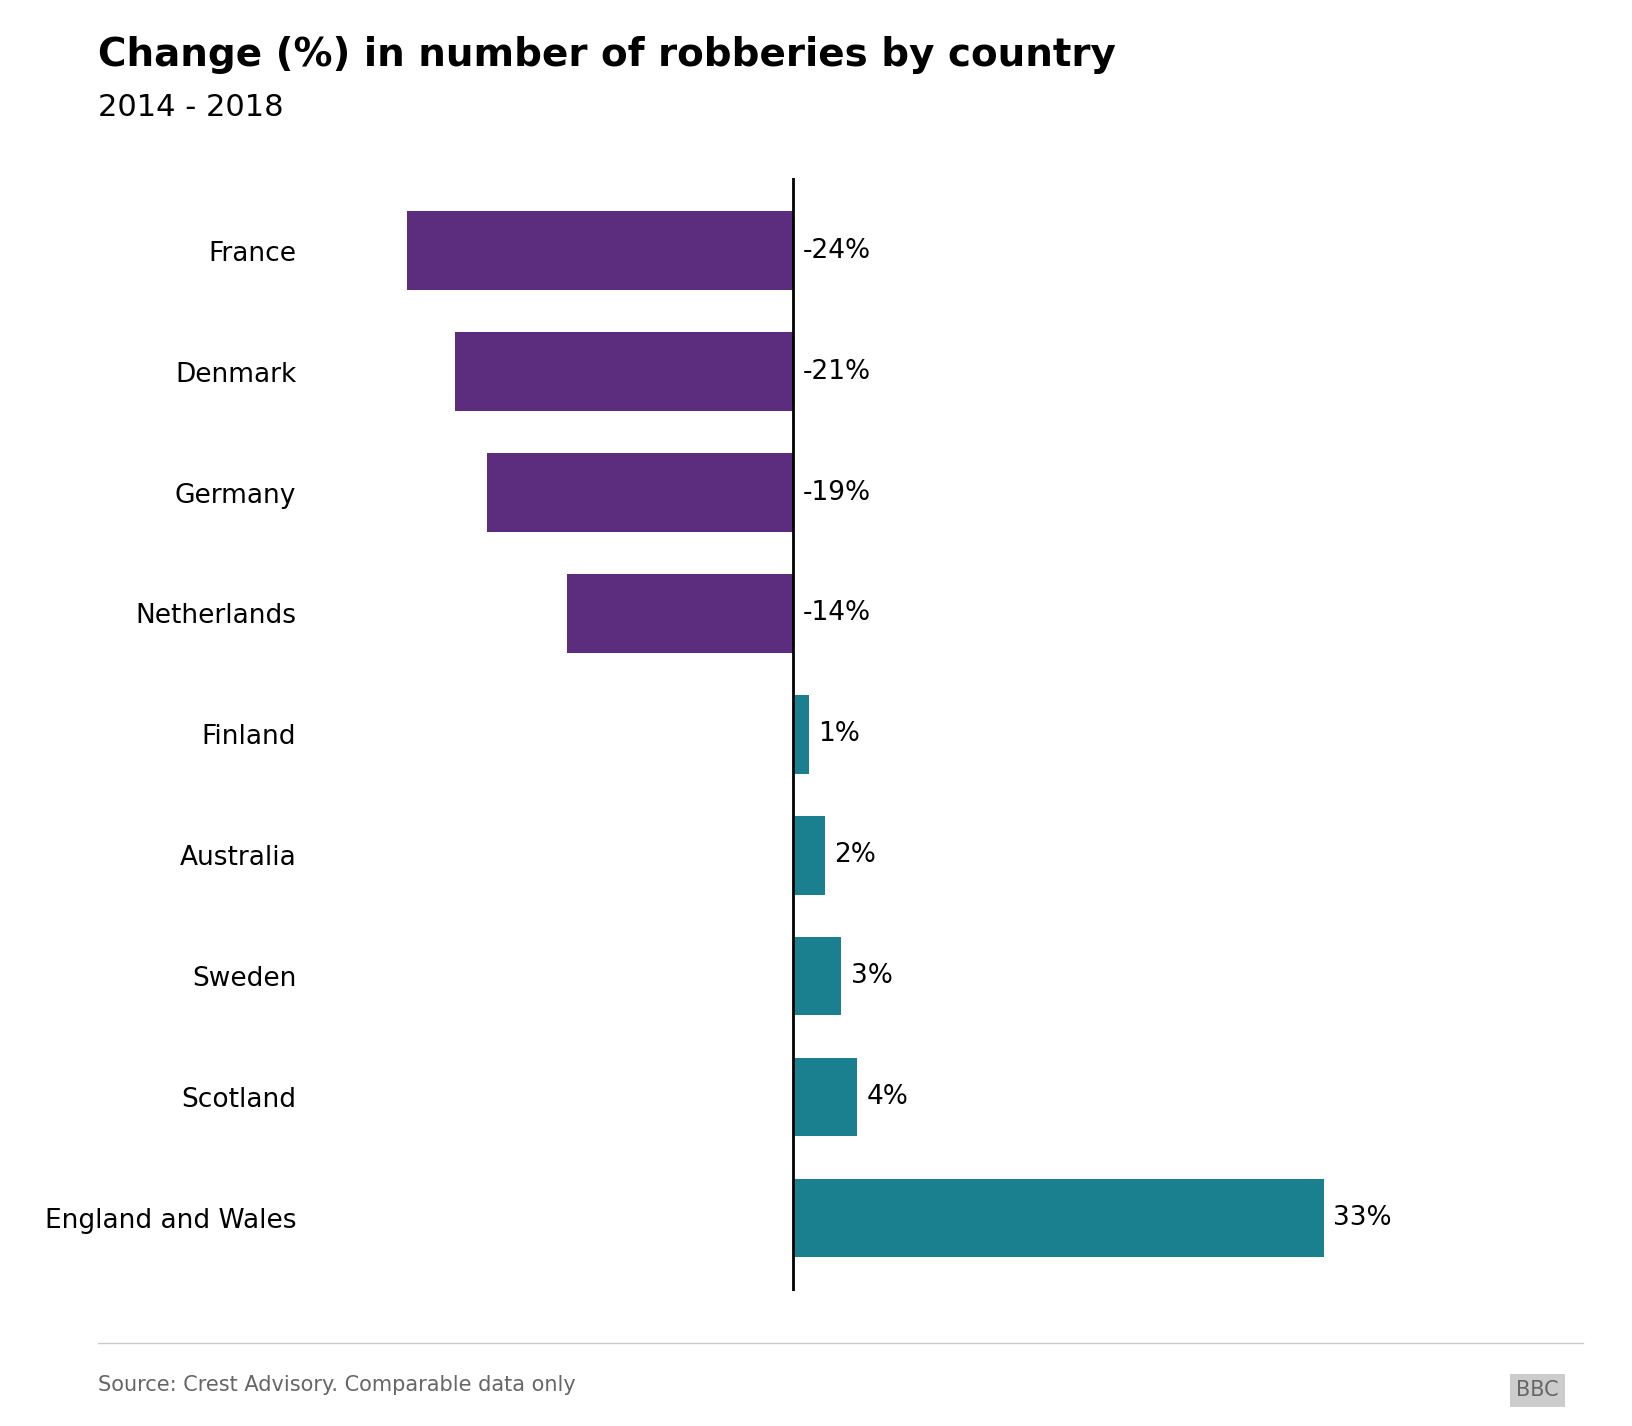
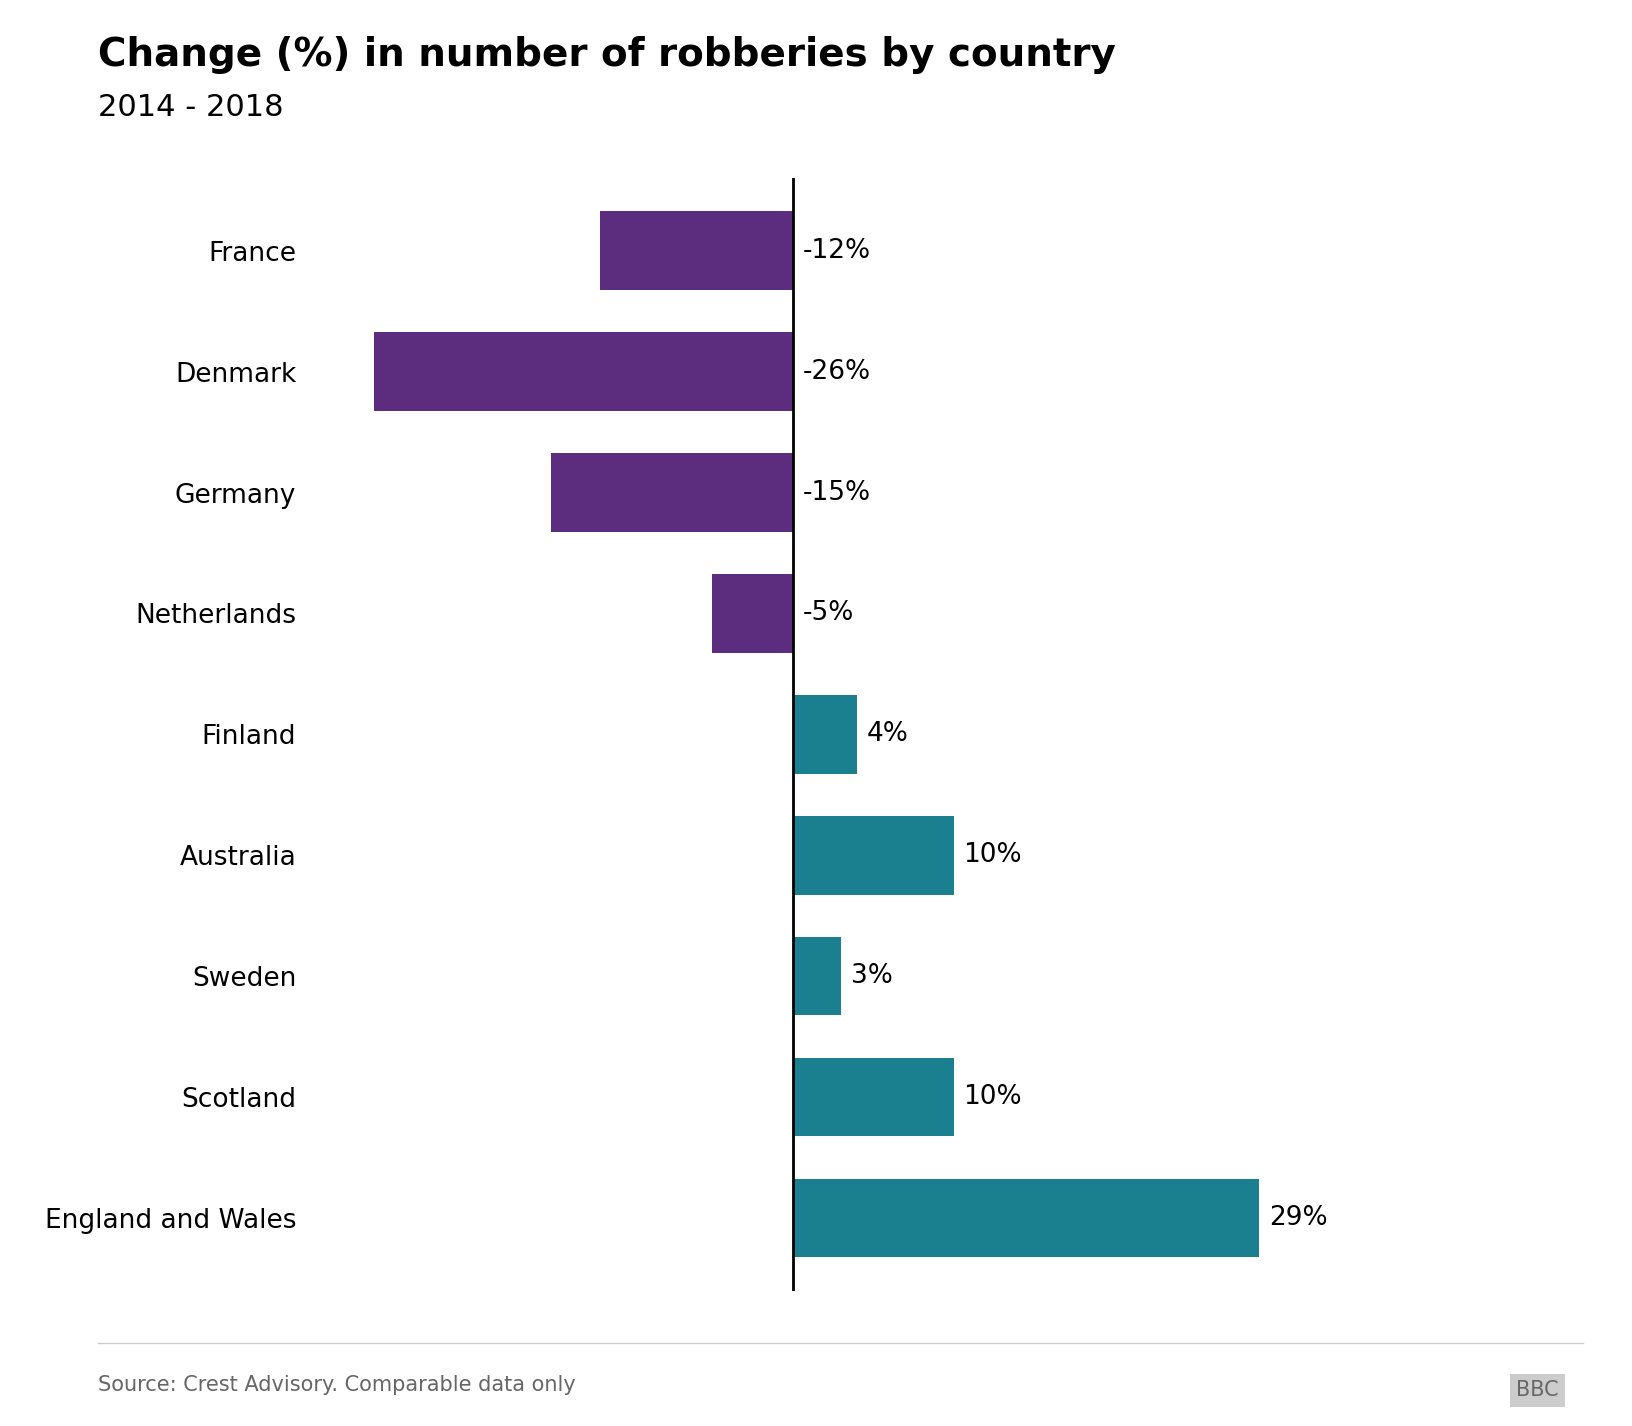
France: -24% -> -12%
Denmark: -21% -> -26%
Germany: -19% -> -15%
Netherlands: -14% -> -5%
Finland: 1% -> 4%
Australia: 2% -> 10%
Scotland: 4% -> 10%
England and Wales: 33% -> 29%
